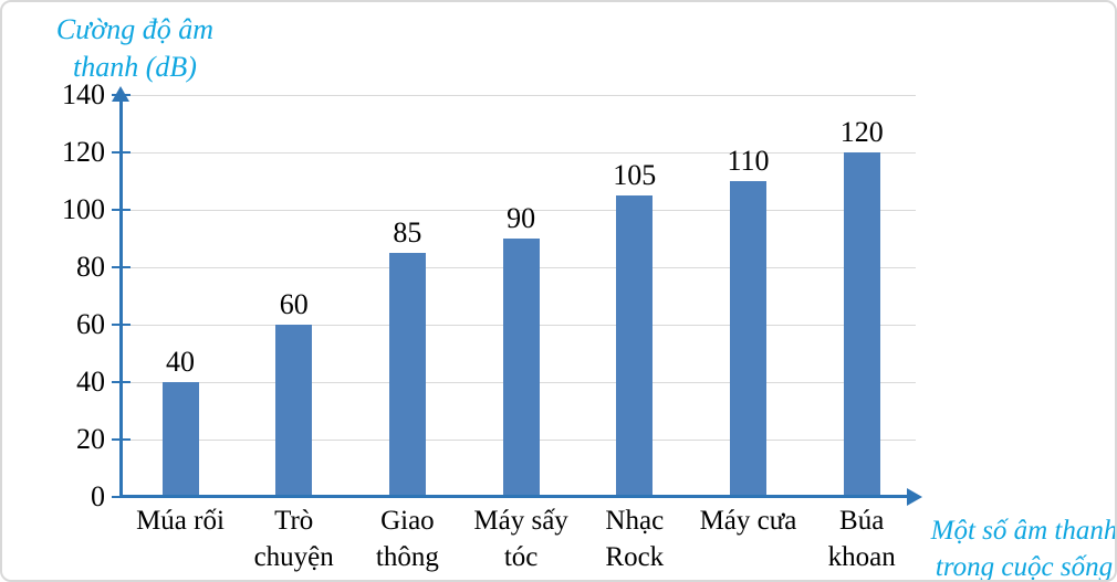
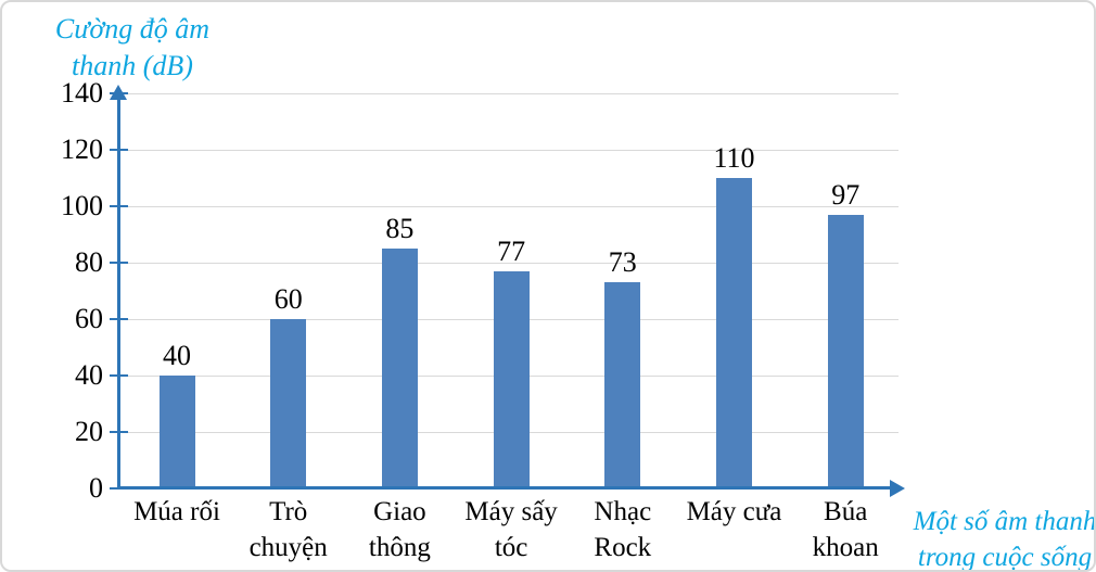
Máy sấy tóc: 90 -> 77
Nhạc Rock: 105 -> 73
Búa khoan: 120 -> 97
